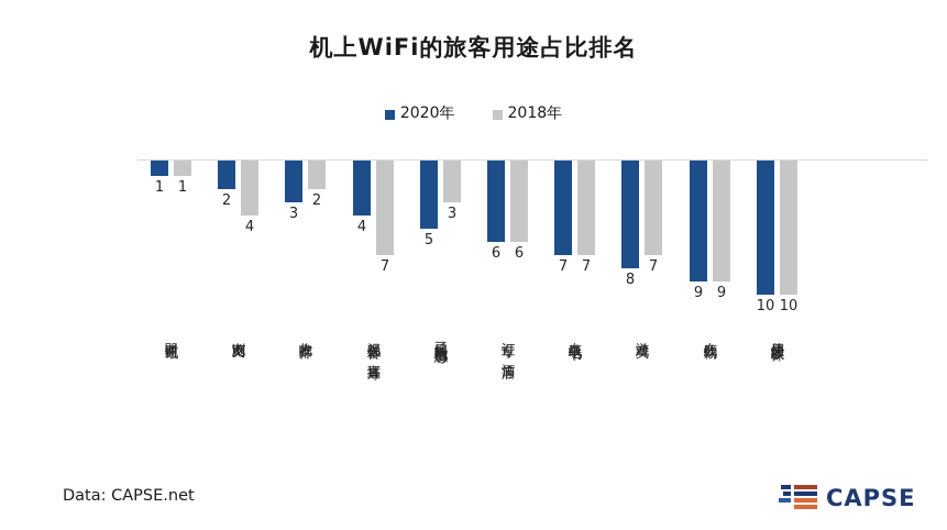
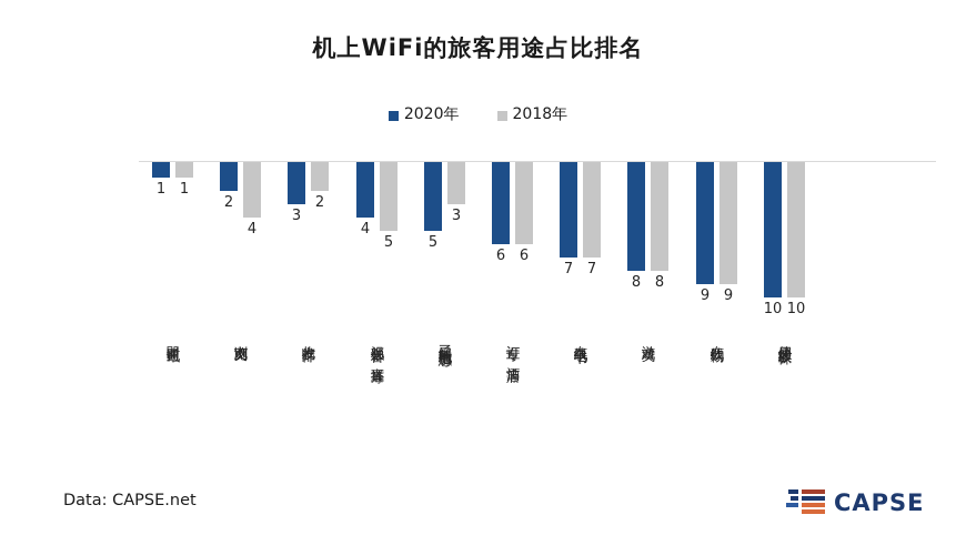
2018年/视频影音 直播等: 7 -> 5
2018年/游戏类: 7 -> 8
